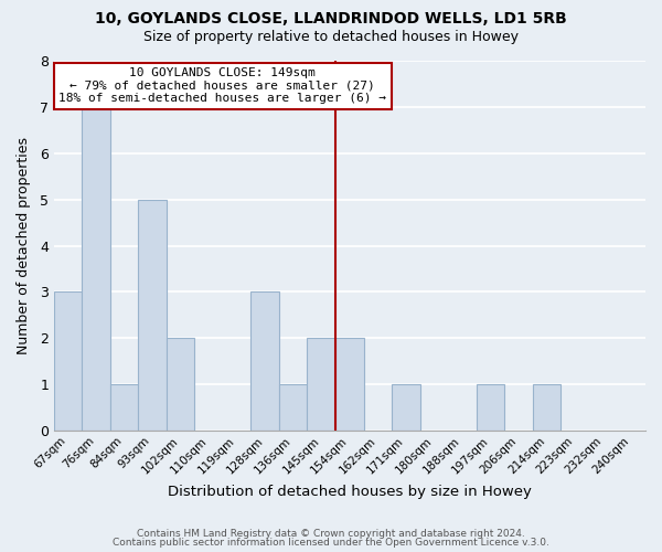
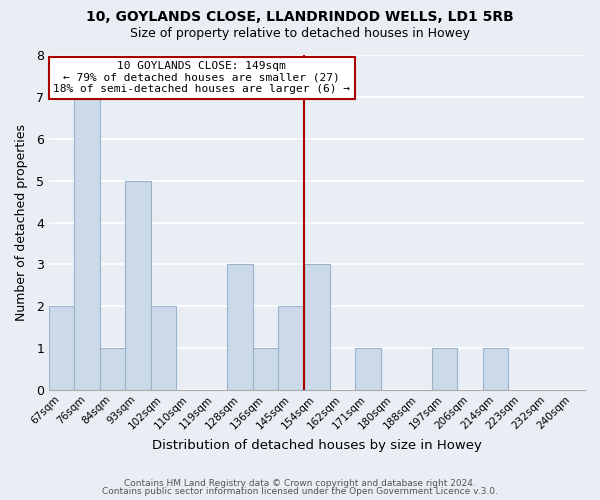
67sqm: 3 -> 2
154sqm: 2 -> 3
